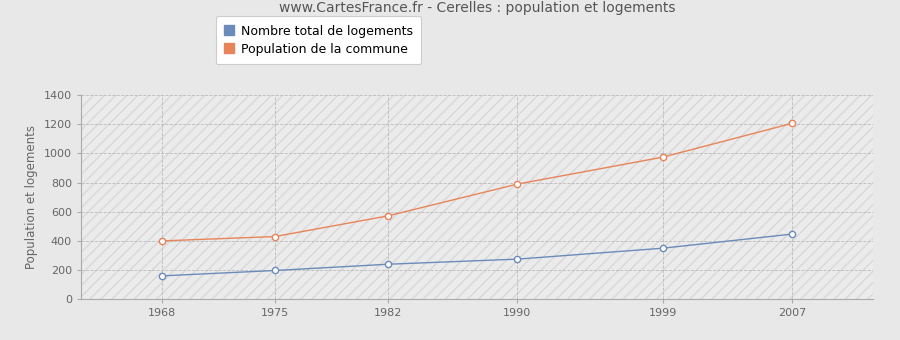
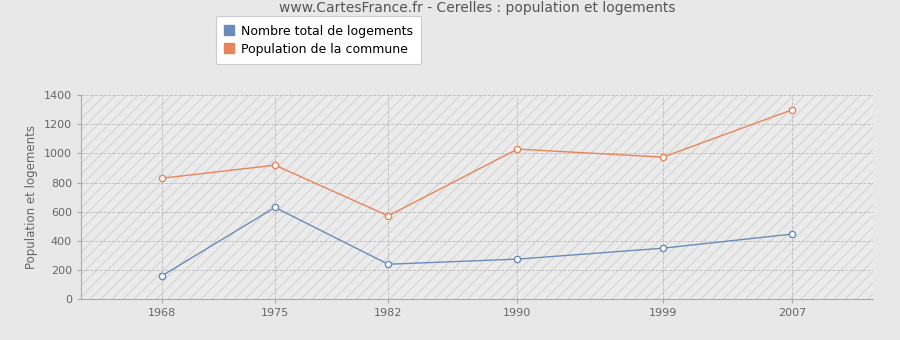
Population de la commune/1968: 400 -> 830
Nombre total de logements/1975: 200 -> 630
Population de la commune/1975: 430 -> 920
Population de la commune/1990: 790 -> 1030
Population de la commune/2007: 1210 -> 1300
